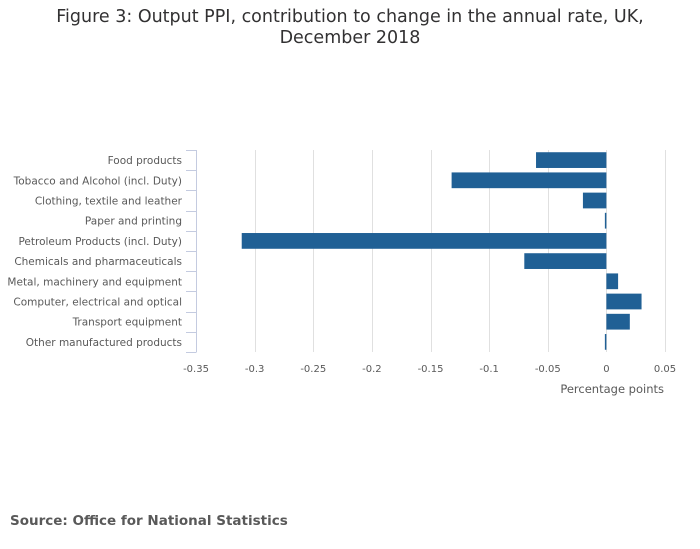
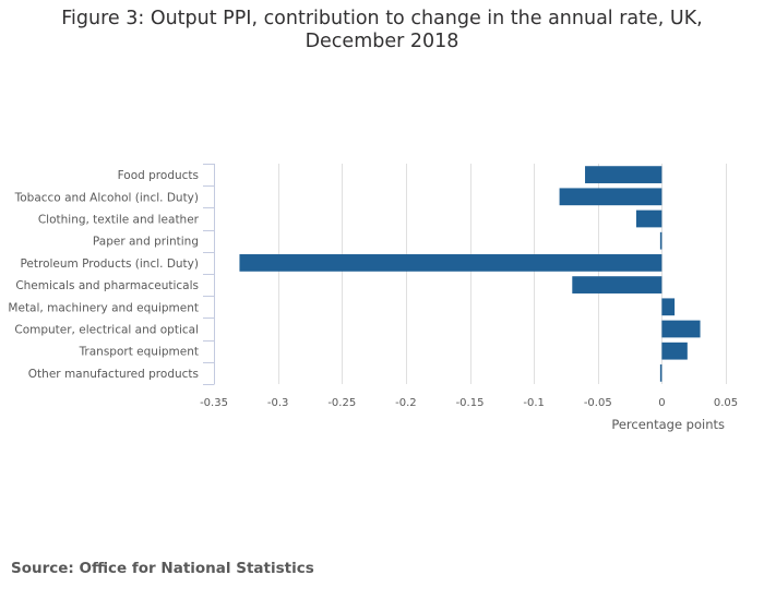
Tobacco and Alcohol (incl. Duty): -0.132 -> -0.080
Petroleum Products (incl. Duty): -0.311 -> -0.330
